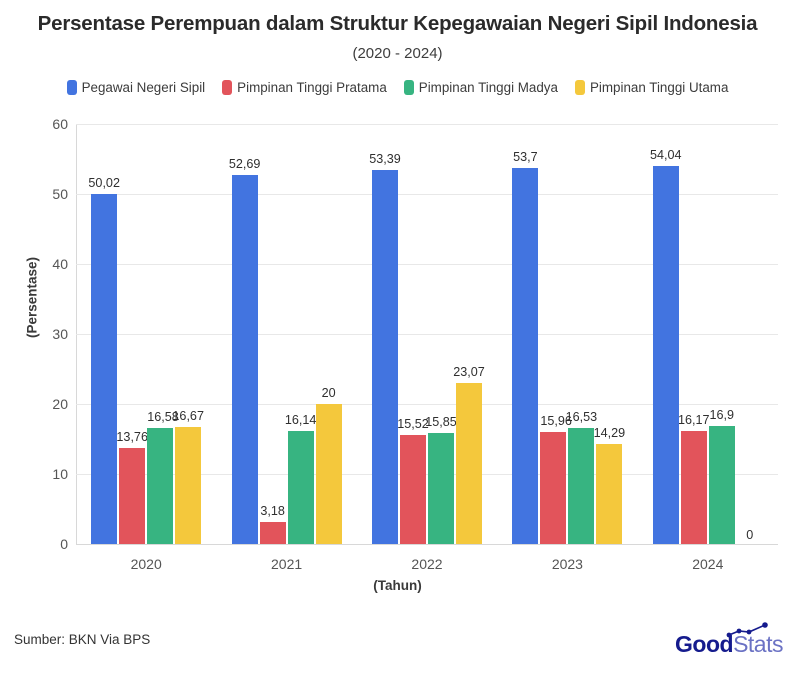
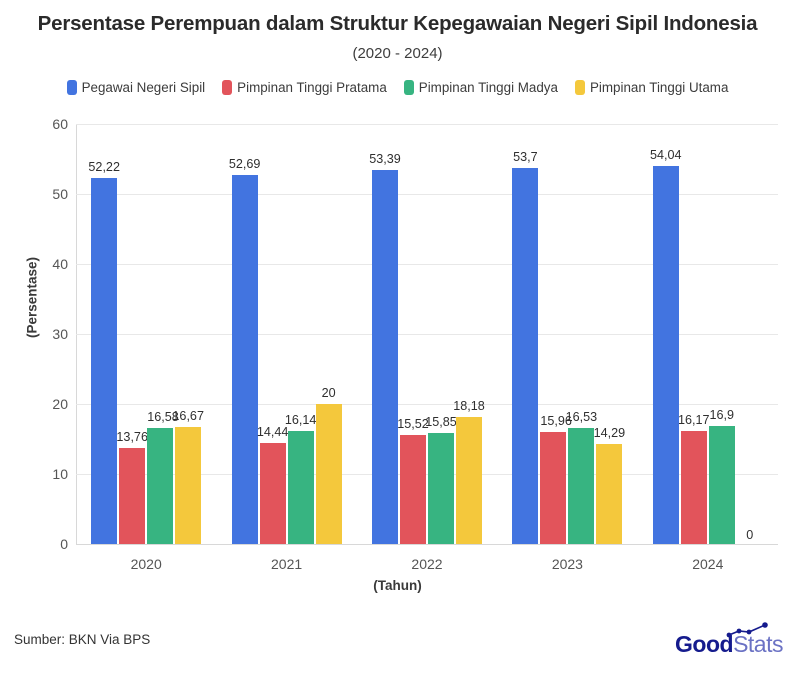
Pegawai Negeri Sipil/2020: 50,02 -> 52,22
Pimpinan Tinggi Pratama/2021: 3,18 -> 14,44
Pimpinan Tinggi Utama/2022: 23,07 -> 18,18
